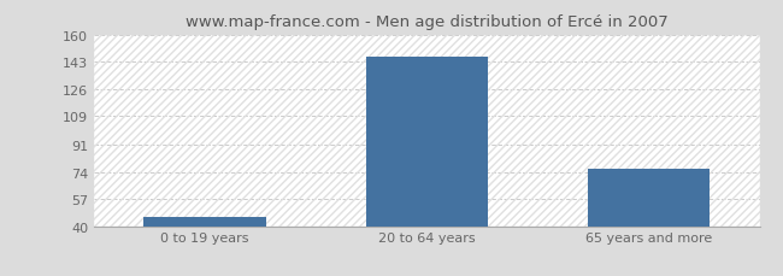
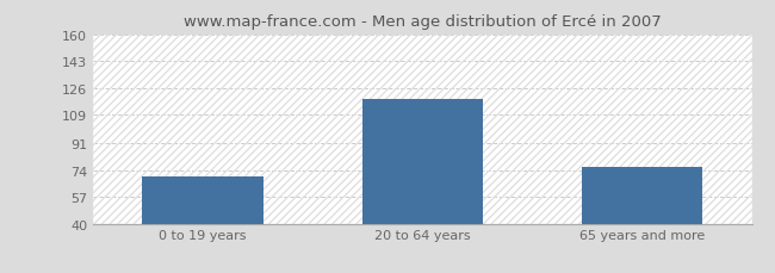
0 to 19 years: 46 -> 70
20 to 64 years: 146 -> 119
